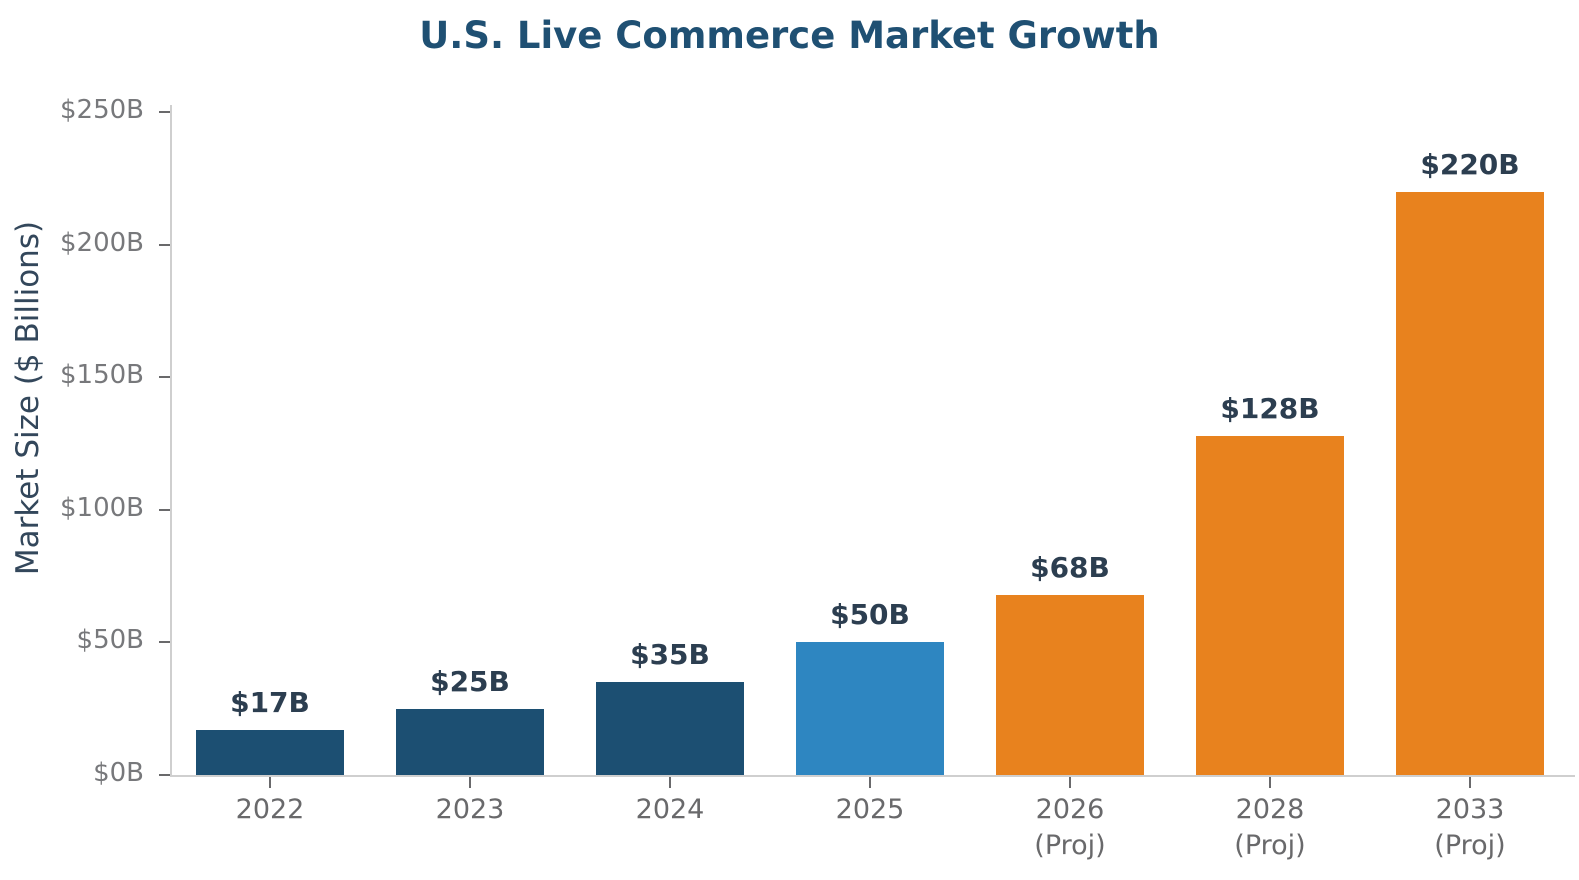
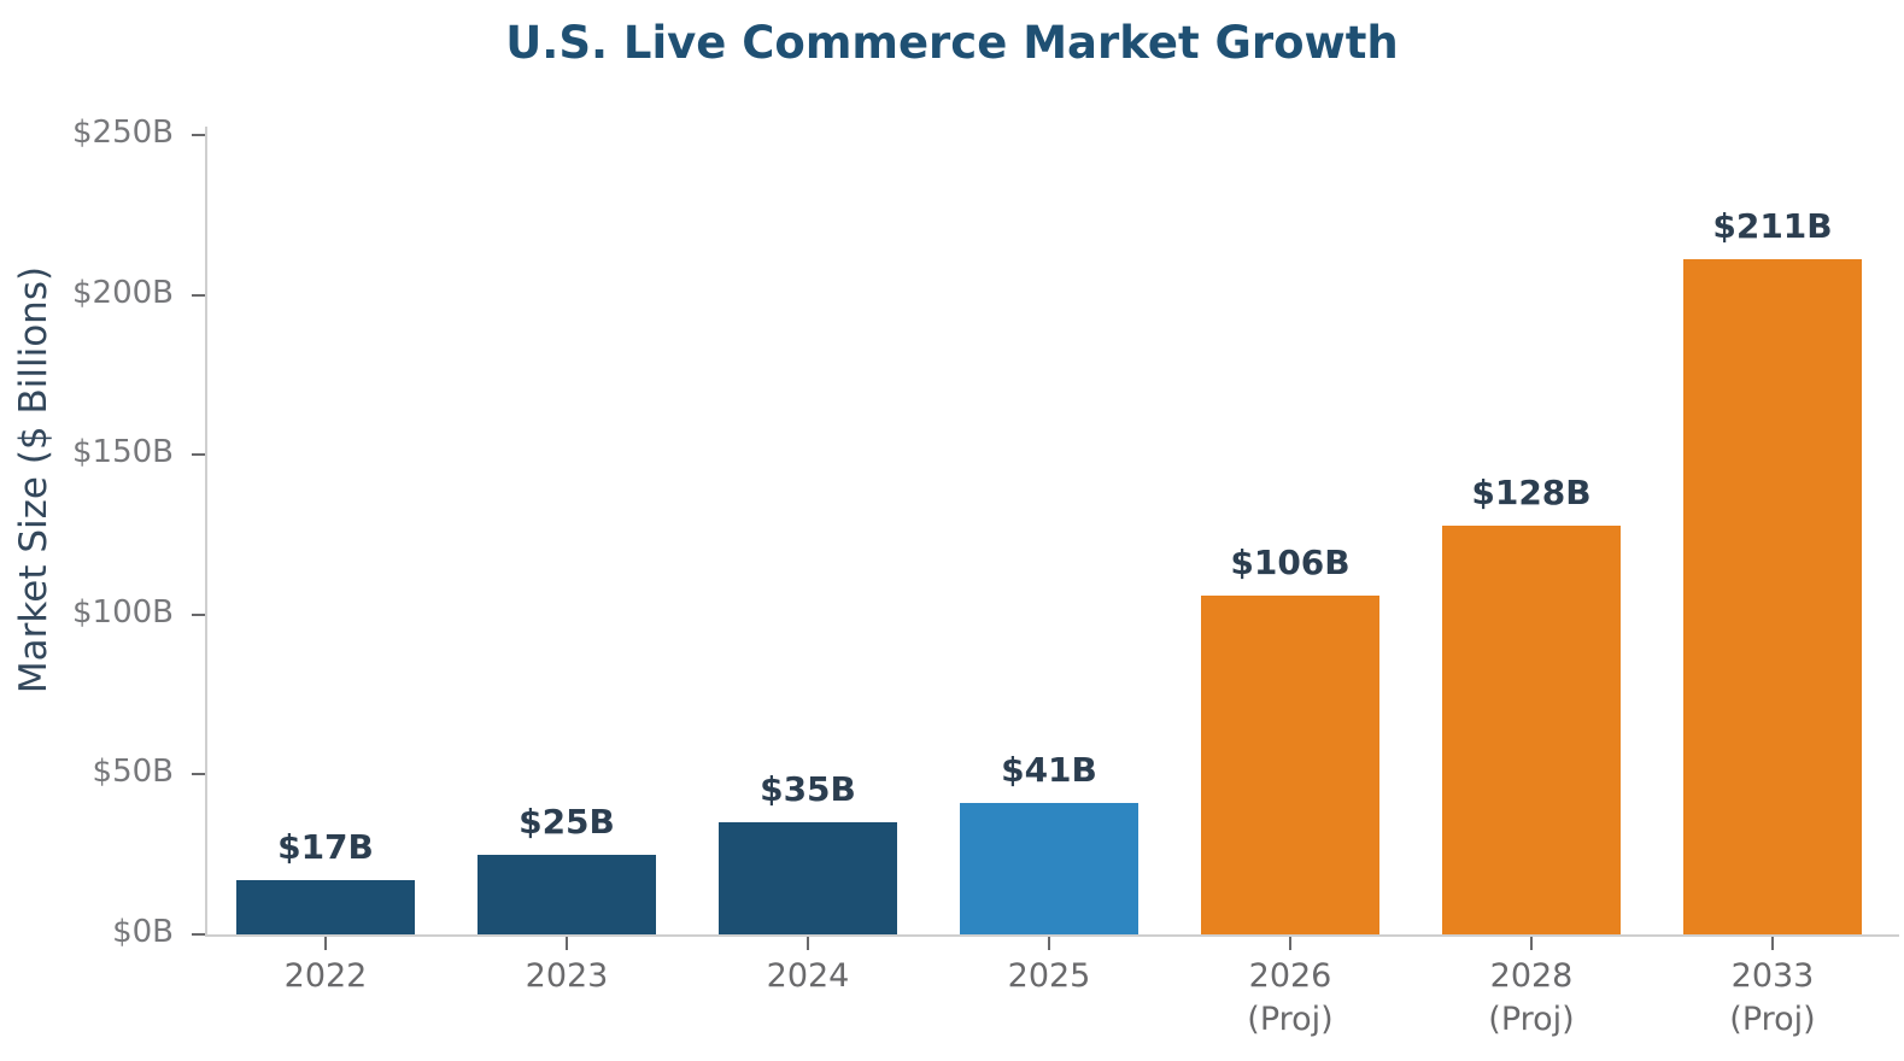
2025: $50B -> $41B
2026: $68B -> $106B
2033: $220B -> $211B
